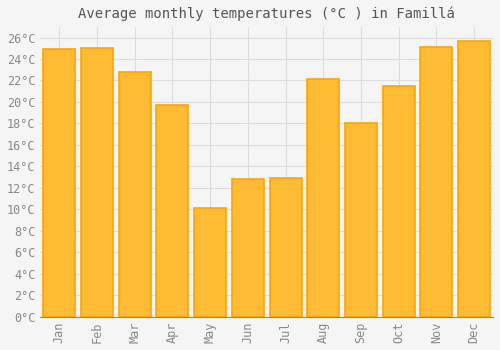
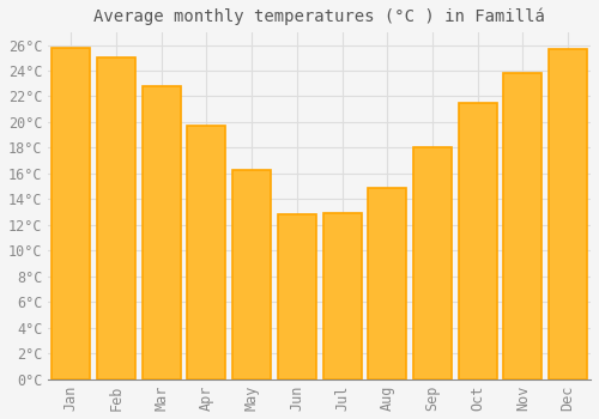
Jan: 24.9°C -> 25.8°C
May: 10.1°C -> 16.3°C
Aug: 22.1°C -> 14.9°C
Nov: 25.1°C -> 23.8°C
